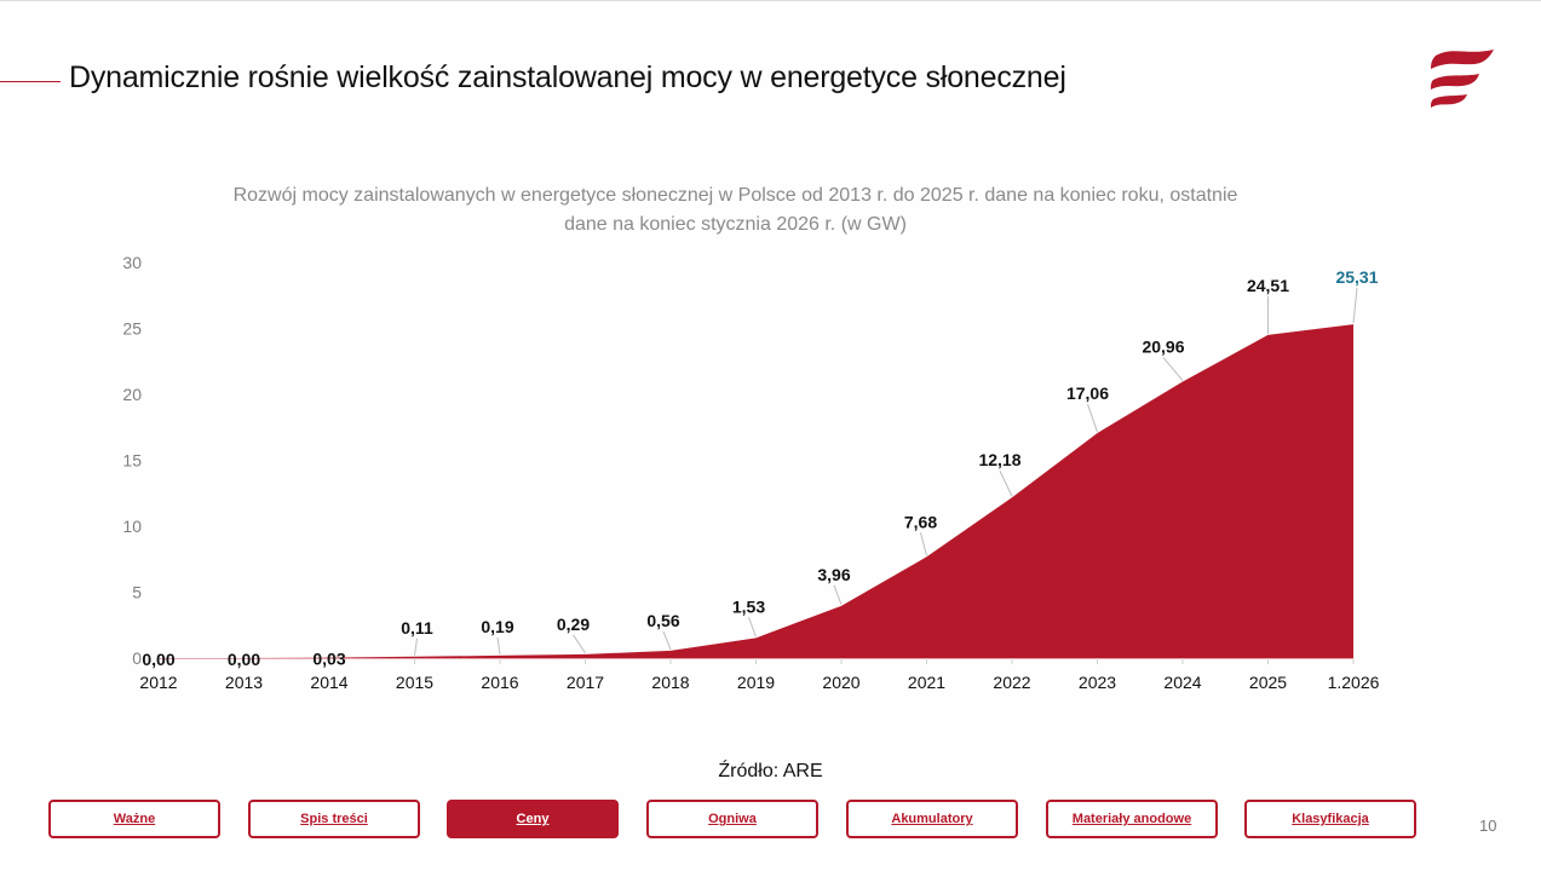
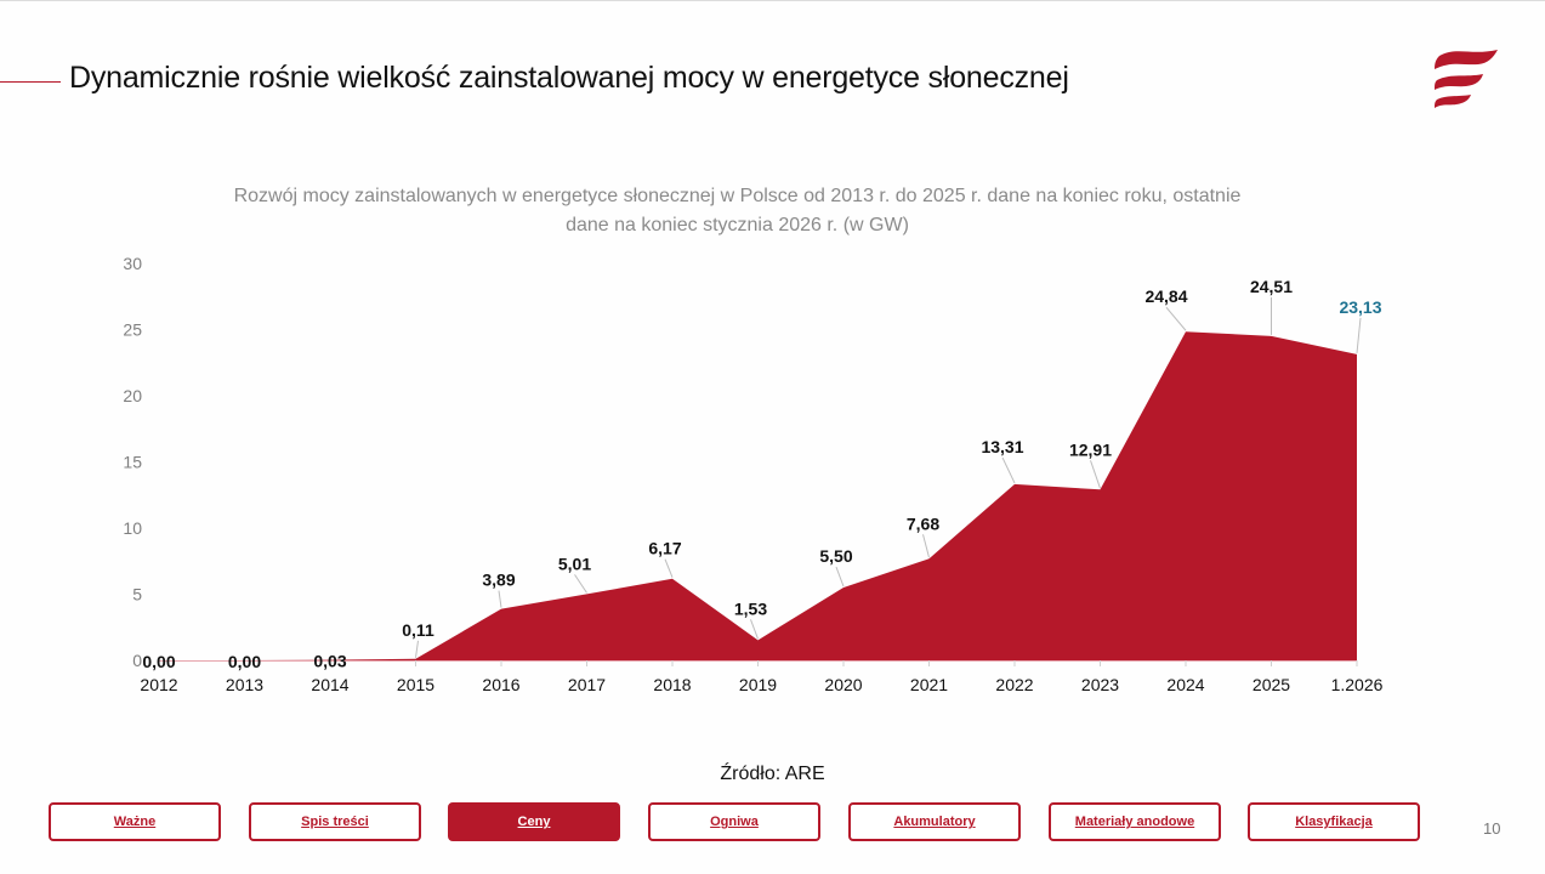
2016: 0,19 -> 3,89
2017: 0,29 -> 5,01
2018: 0,56 -> 6,17
2020: 3,96 -> 5,50
2022: 12,18 -> 13,31
2023: 17,06 -> 12,91
2024: 20,96 -> 24,84
1.2026: 25,31 -> 23,13
